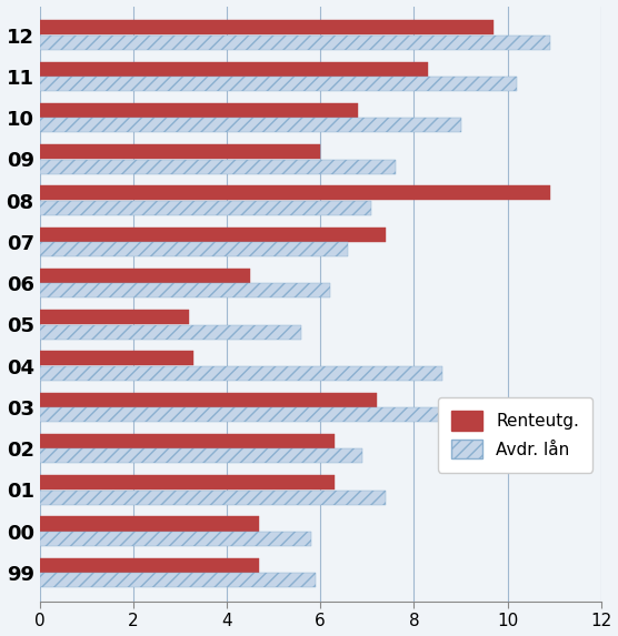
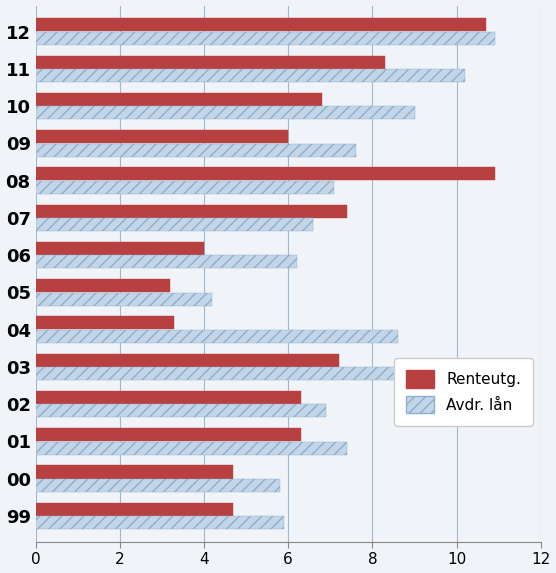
Renteutg./12: 9.7 -> 10.7
Renteutg./06: 4.5 -> 4.0
Avdr. lån/05: 5.6 -> 4.2
